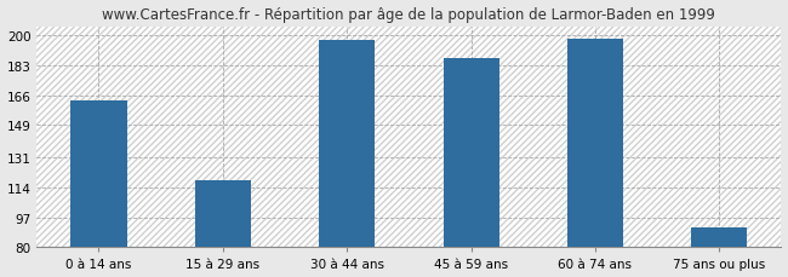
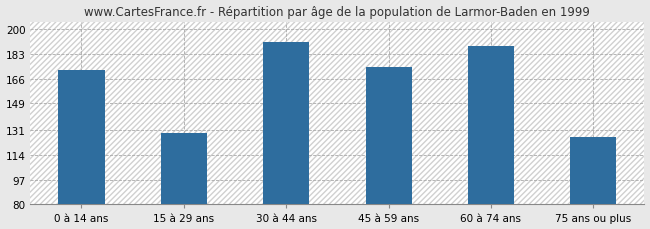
0 à 14 ans: 163 -> 172
15 à 29 ans: 118 -> 129
30 à 44 ans: 197 -> 191
45 à 59 ans: 187 -> 174
60 à 74 ans: 198 -> 188
75 ans ou plus: 91 -> 126
